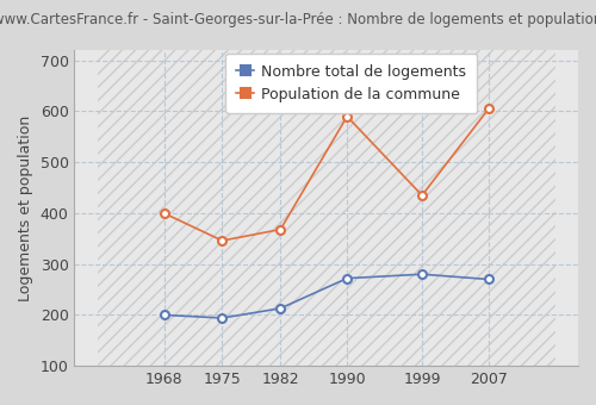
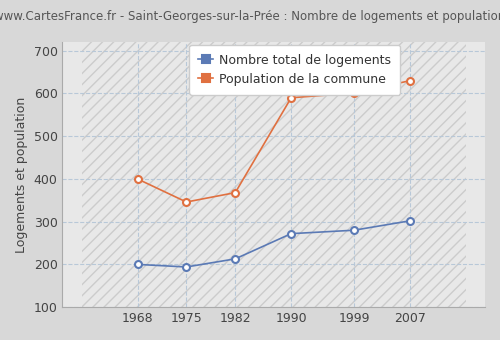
Population de la commune/1999: 435 -> 601
Nombre total de logements/2007: 270 -> 302
Population de la commune/2007: 605 -> 630
